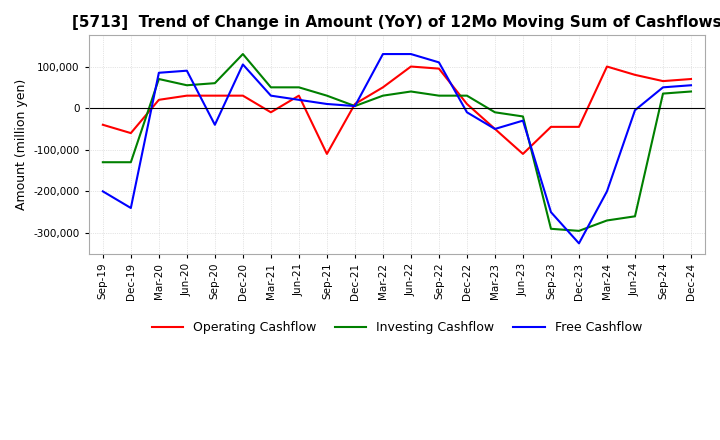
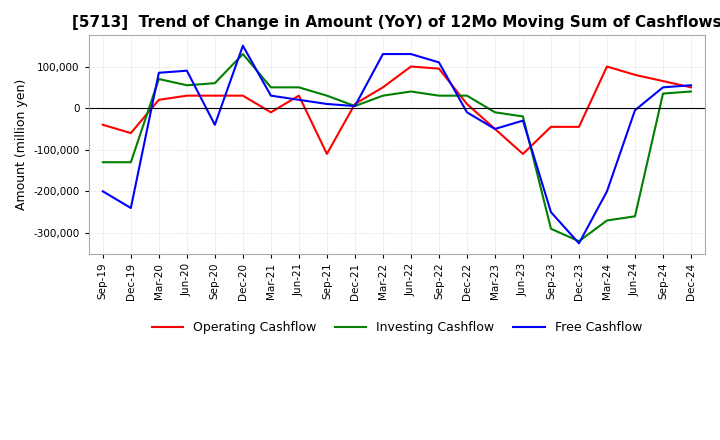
Free Cashflow/Dec-20: 105,000 -> 150,000
Investing Cashflow/Dec-23: -295,000 -> -320,000
Operating Cashflow/Dec-24: 70,000 -> 50,000
